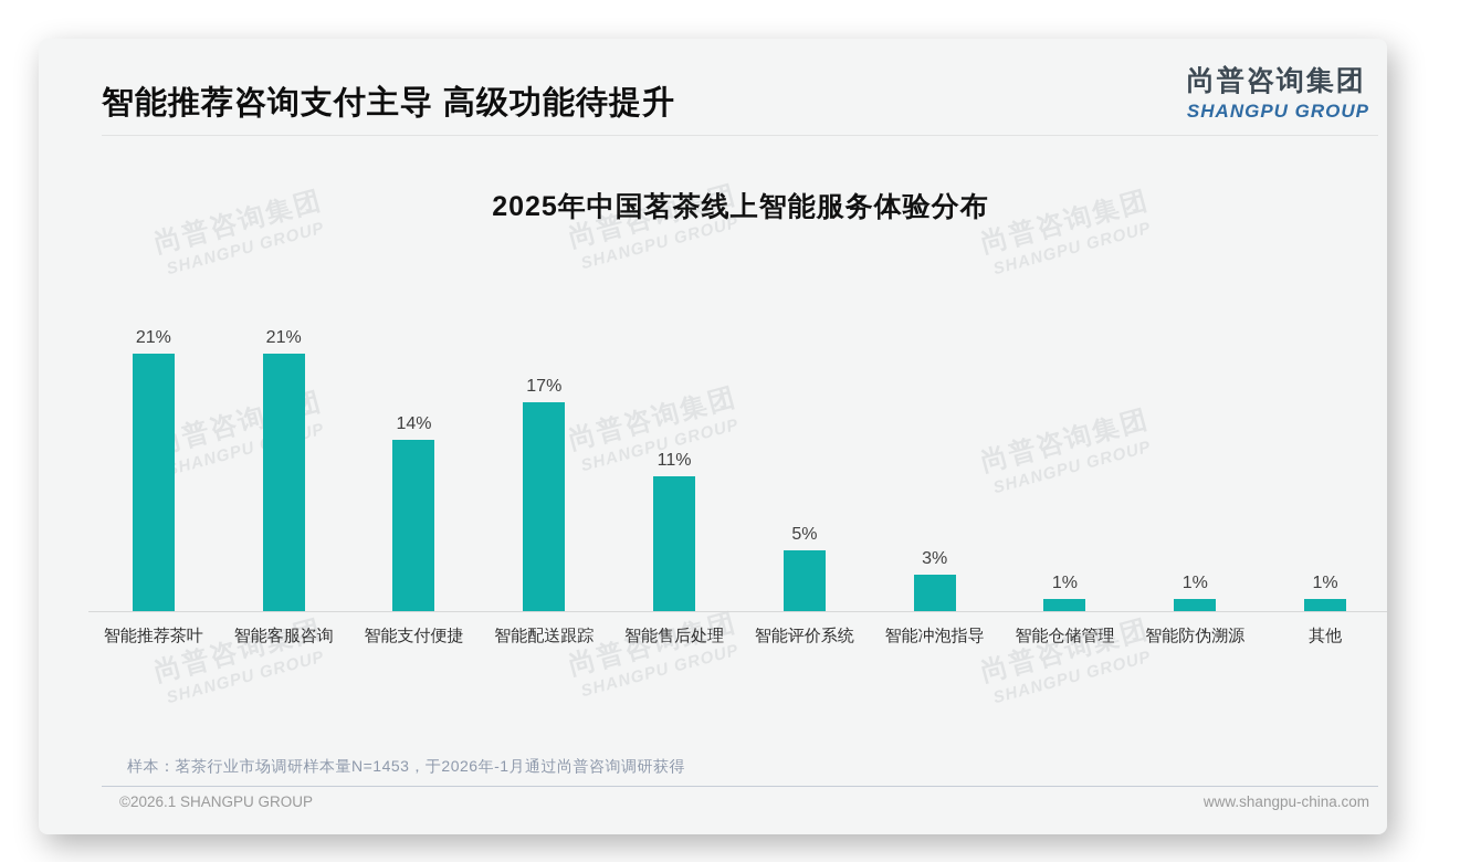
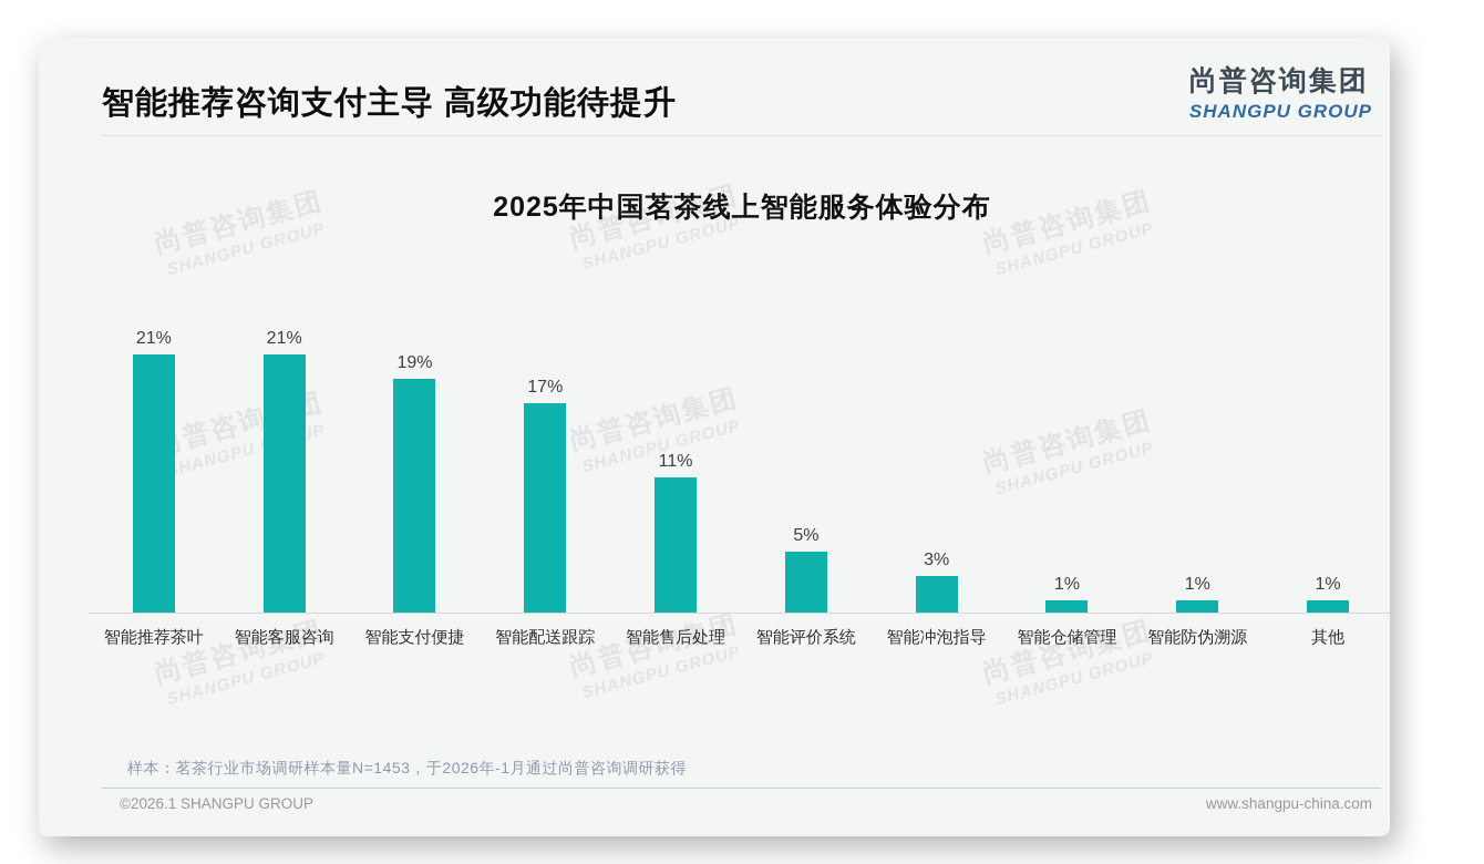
智能支付便捷: 14% -> 19%
